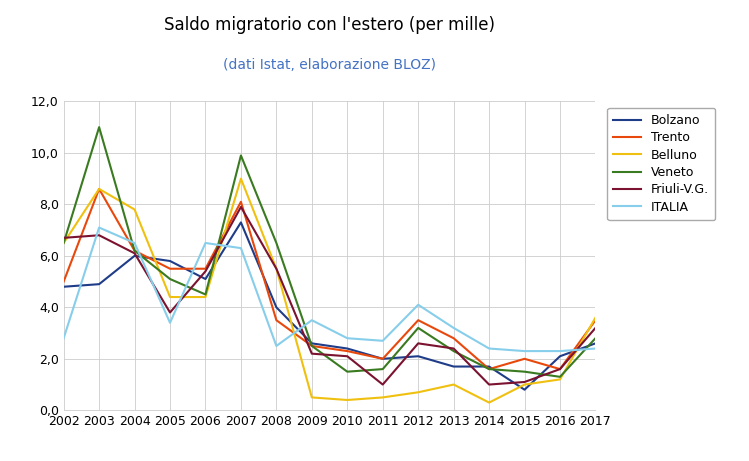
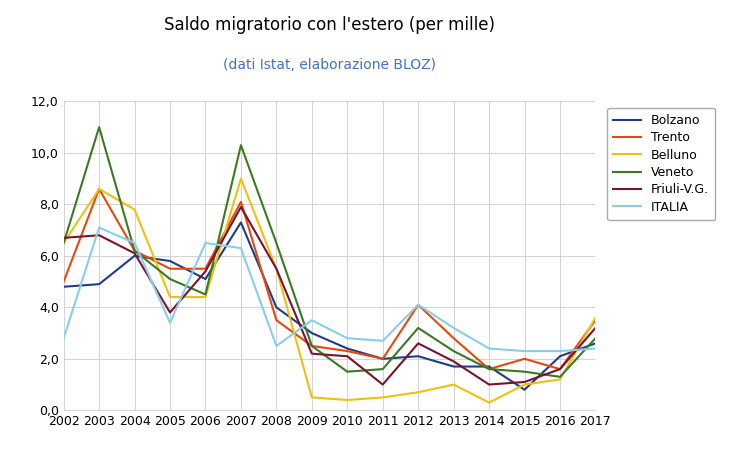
Veneto/2007: 9,9 -> 10,3
Bolzano/2009: 2,6 -> 3,0
Trento/2012: 3,5 -> 4,1
Friuli-V.G./2013: 2,4 -> 1,9
